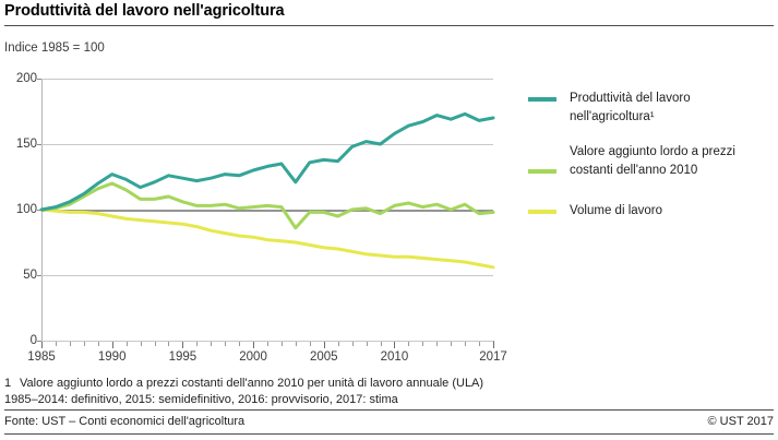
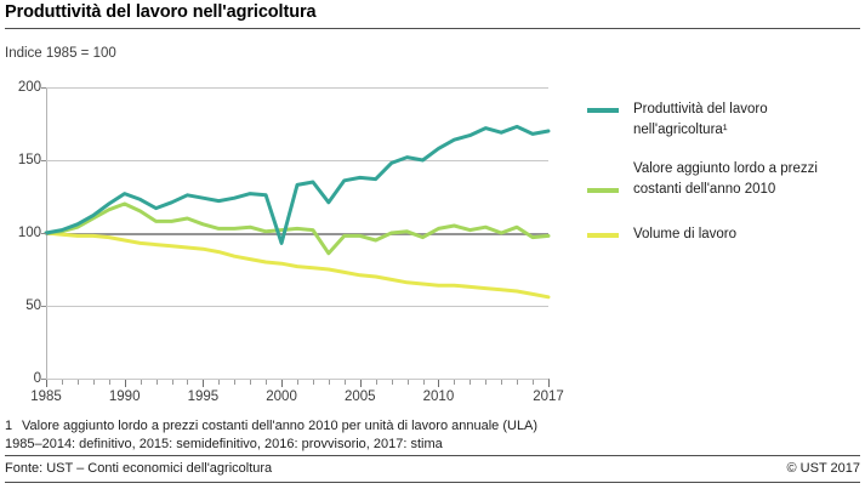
Produttività del lavoro nell'agricoltura¹/2000: 130 -> 93
